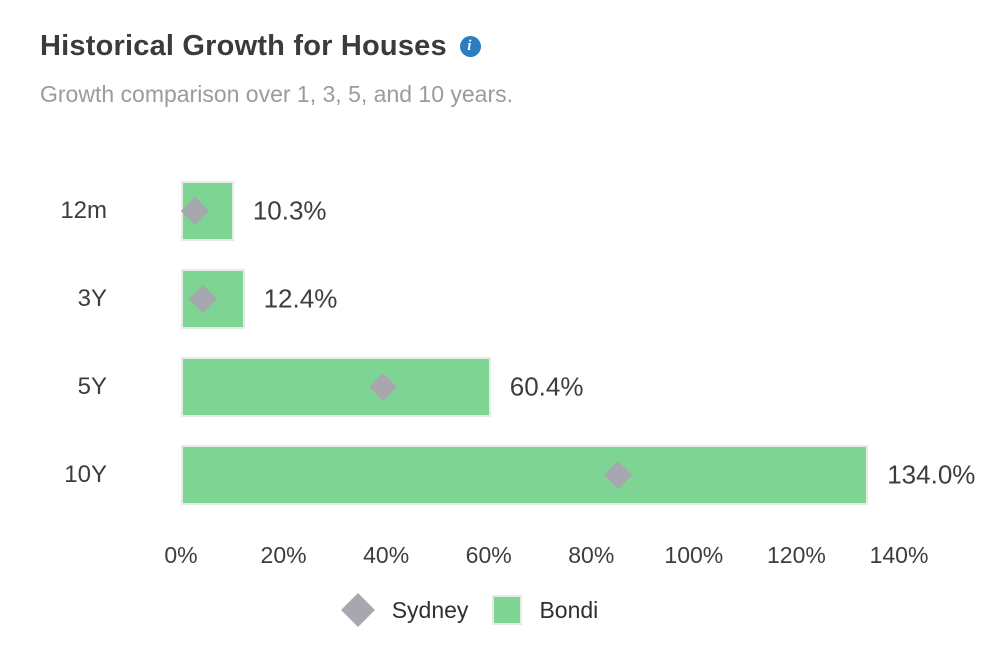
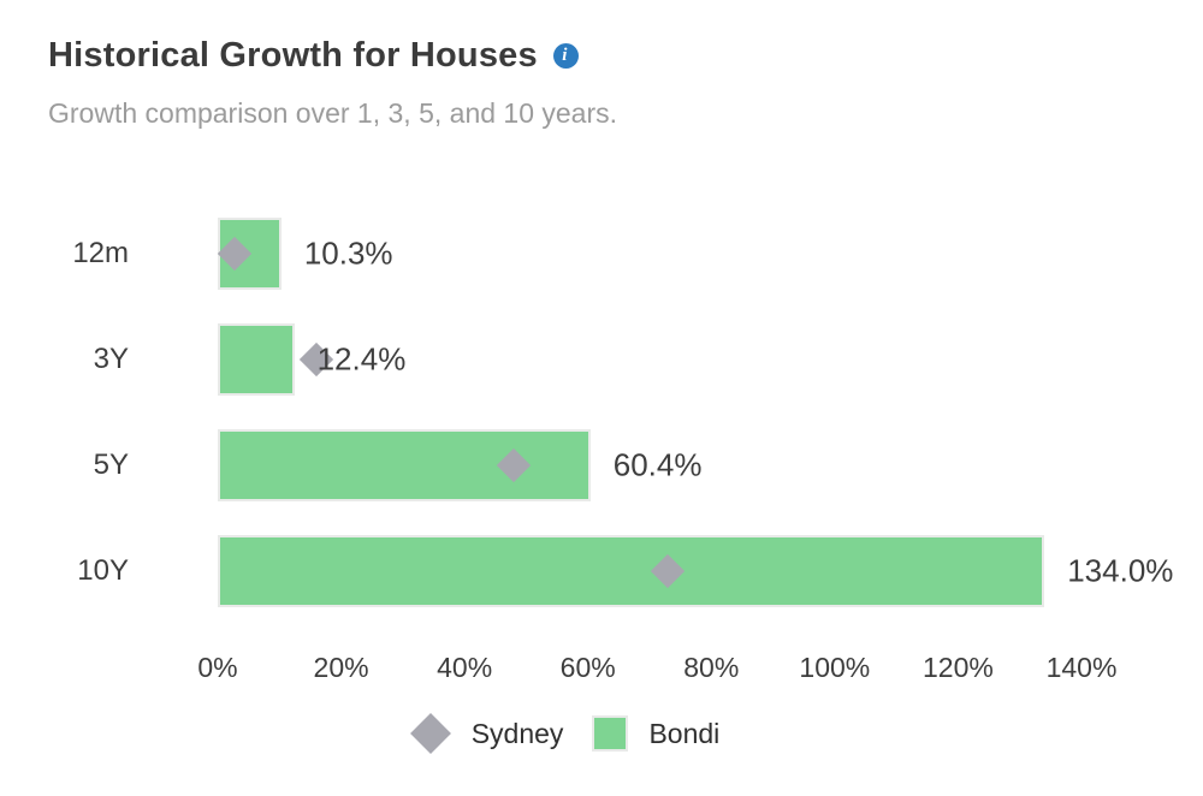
Sydney/3Y: 4% -> 16%
Sydney/5Y: 39% -> 48%
Sydney/10Y: 85% -> 73%
